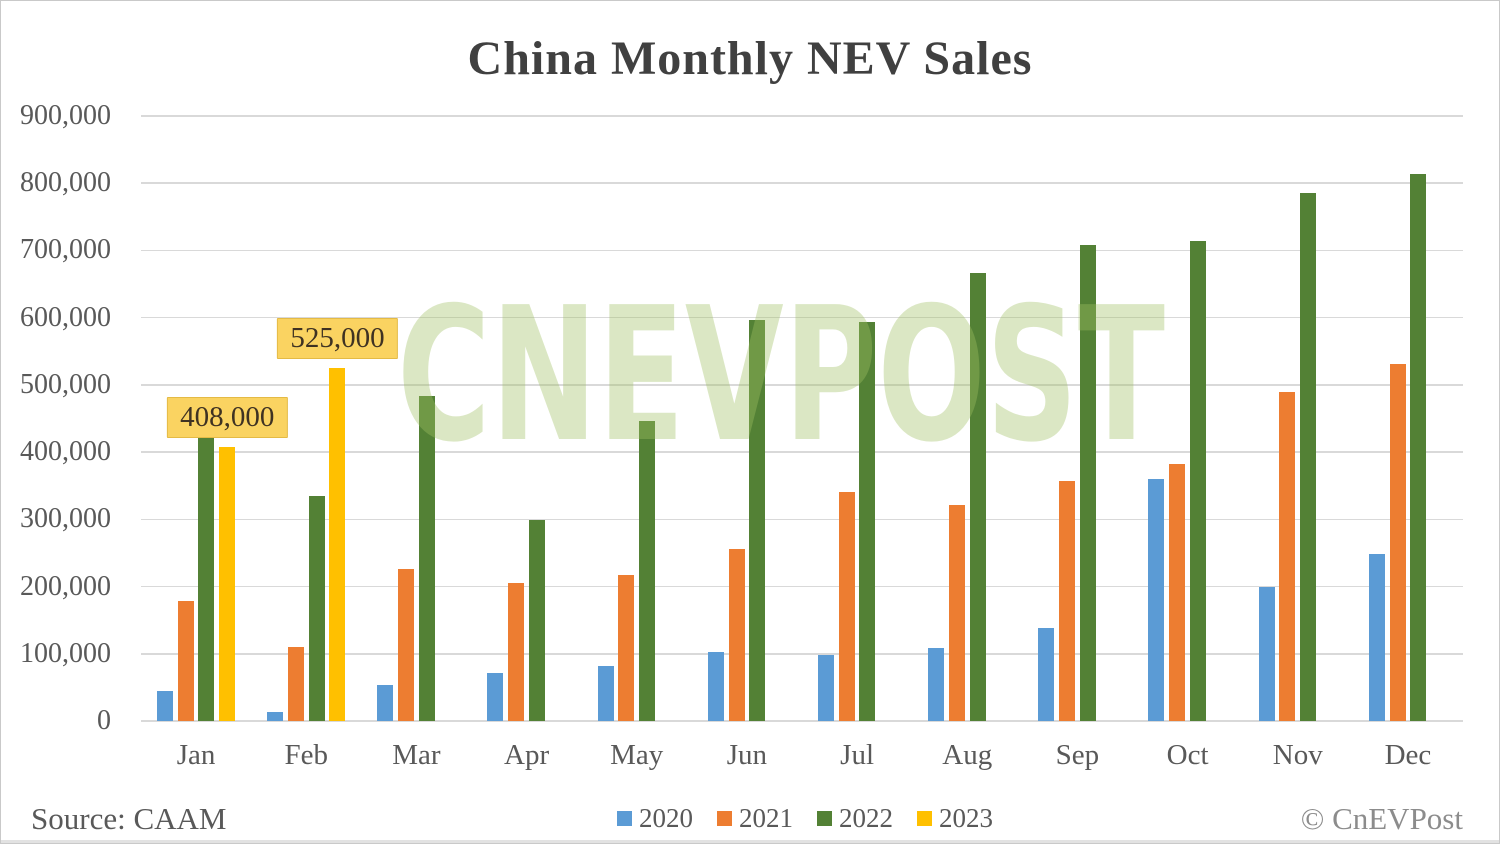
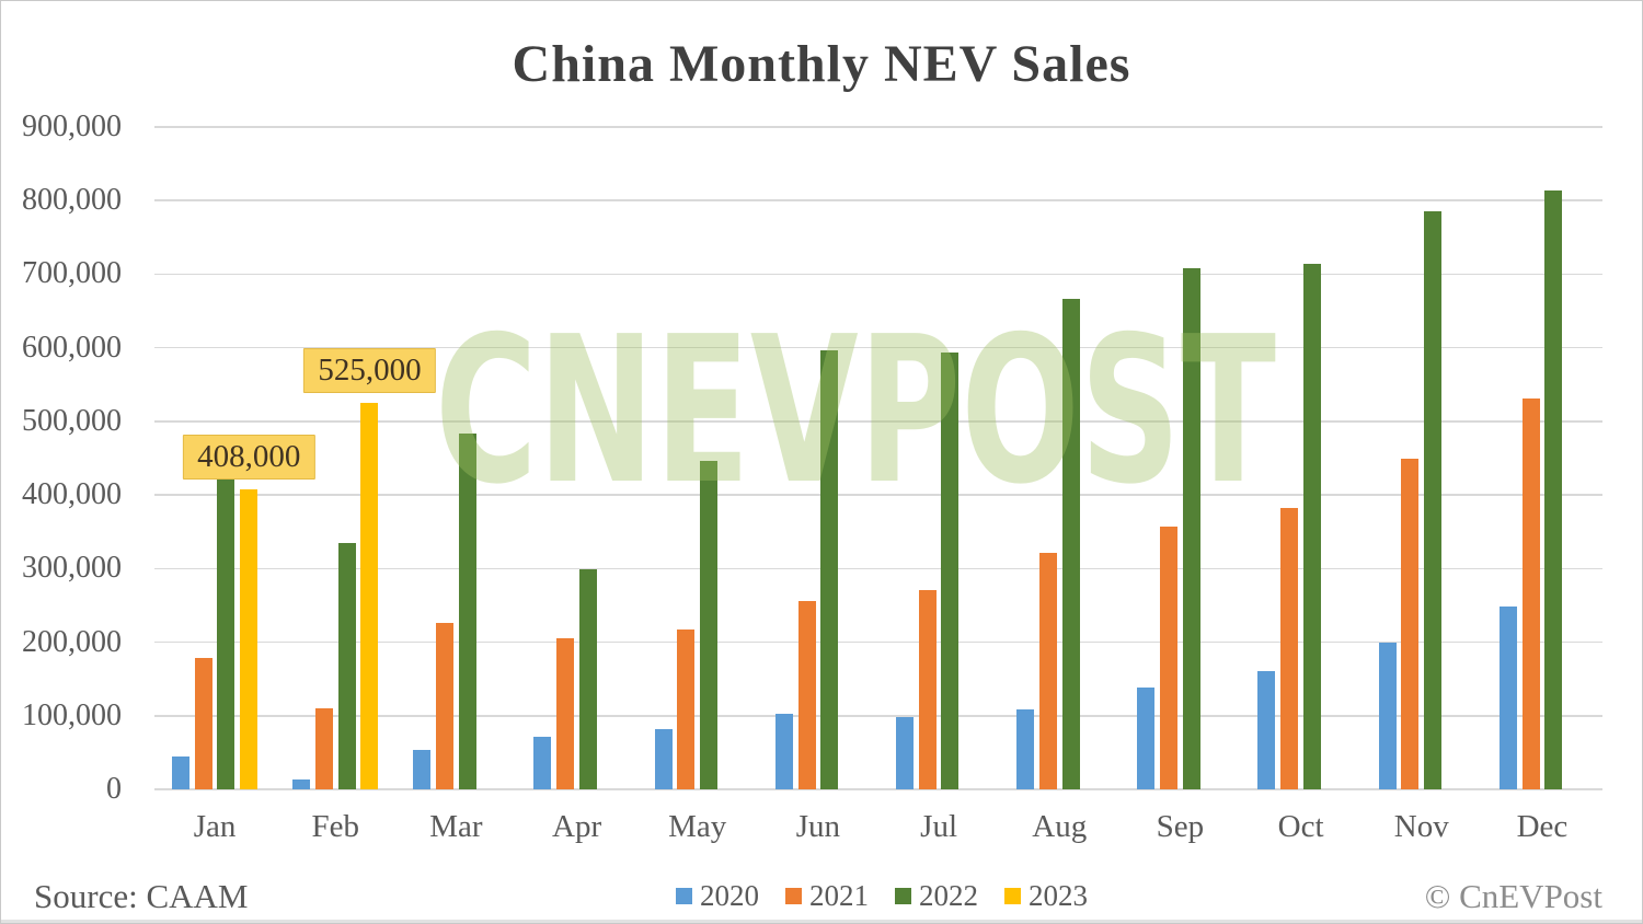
2021/Jul: 340000 -> 270000
2020/Oct: 360000 -> 160000
2021/Nov: 490000 -> 450000
